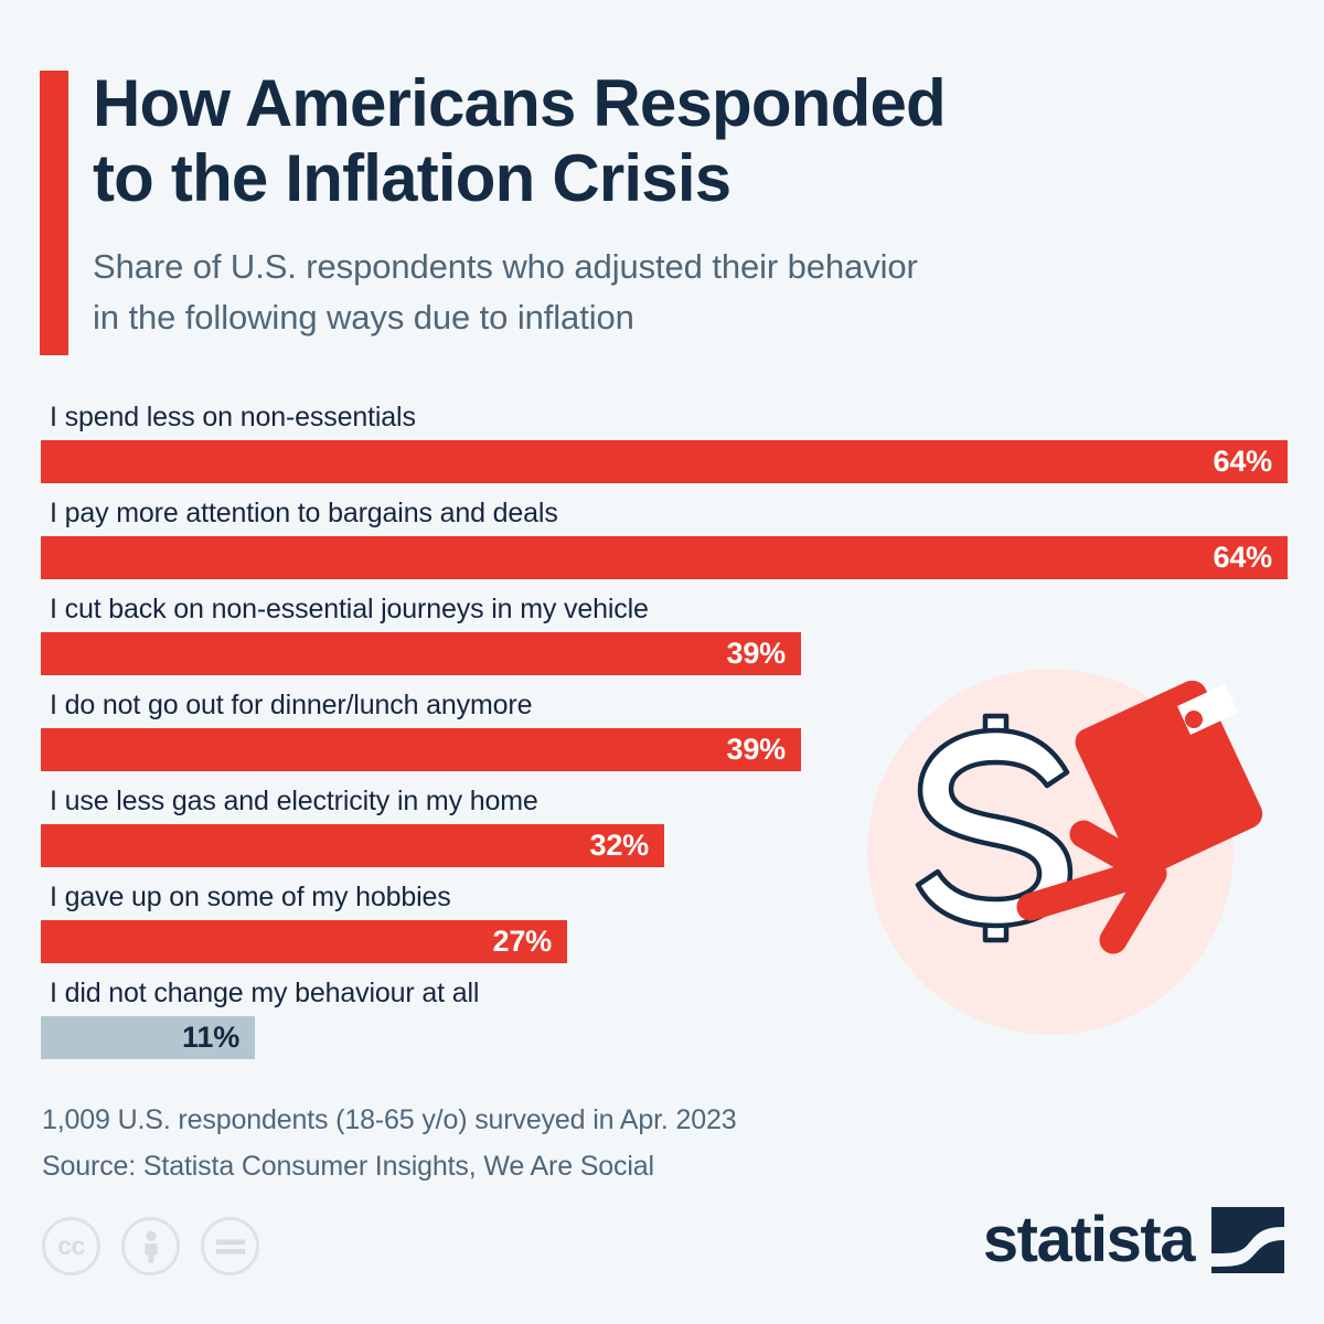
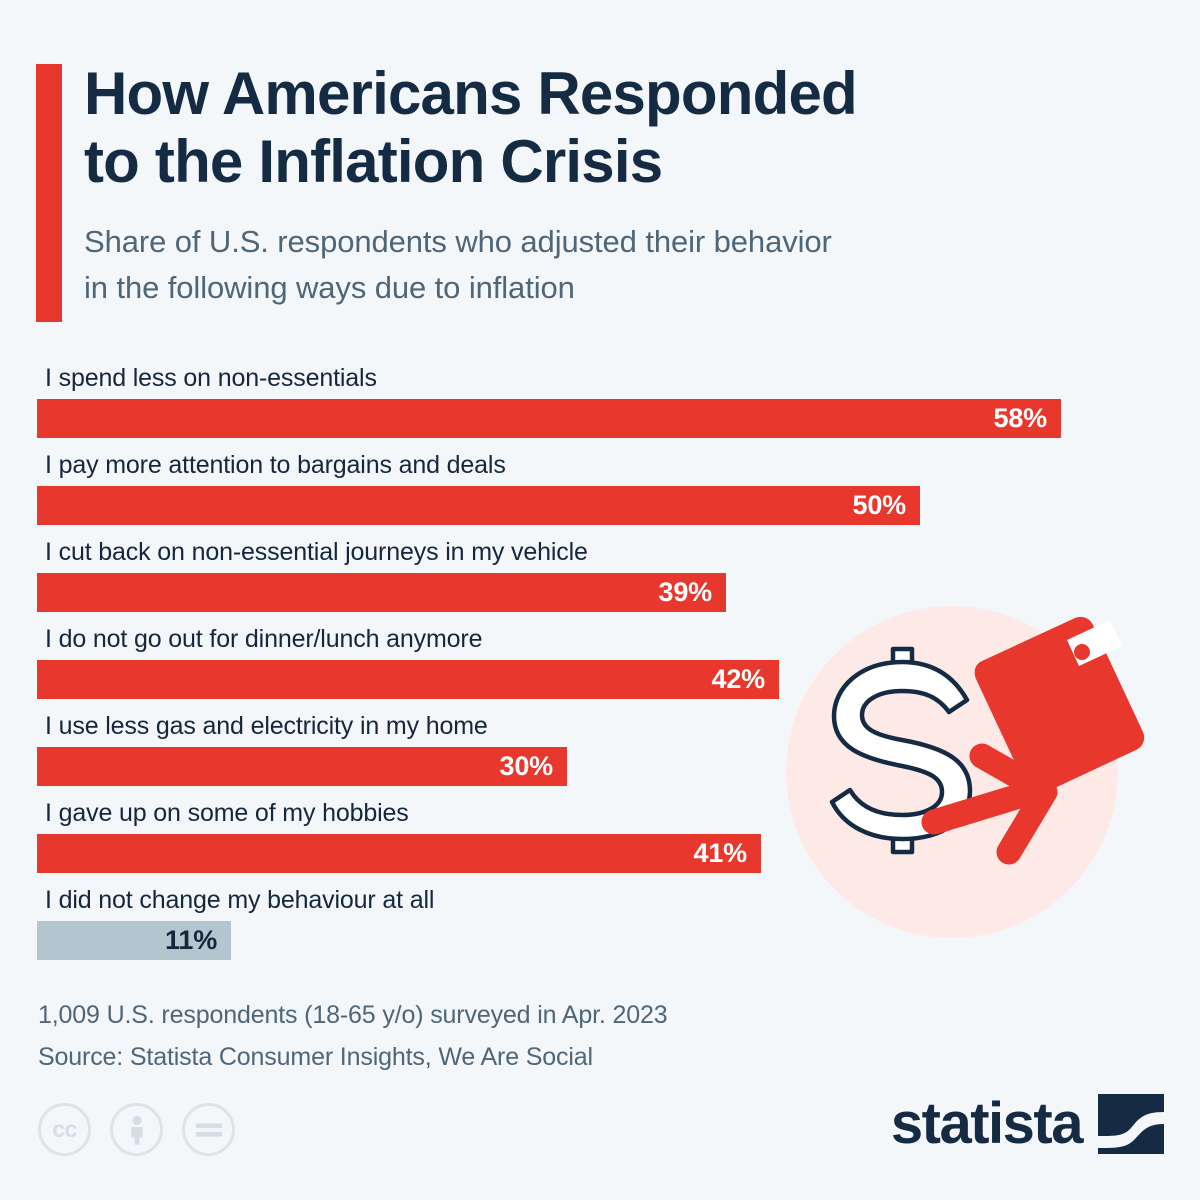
I spend less on non-essentials: 64% -> 58%
I pay more attention to bargains and deals: 64% -> 50%
I do not go out for dinner/lunch anymore: 39% -> 42%
I use less gas and electricity in my home: 32% -> 30%
I gave up on some of my hobbies: 27% -> 41%
